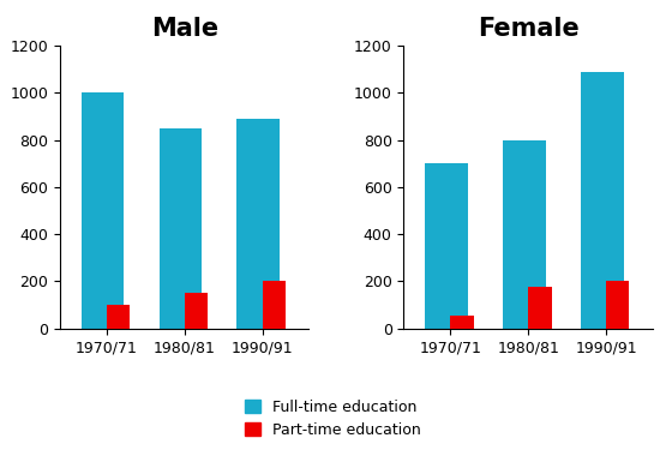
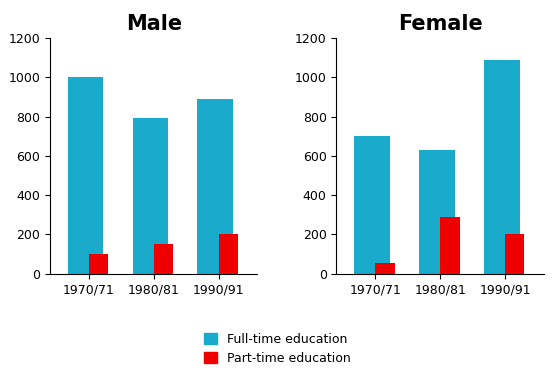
Male/Full-time education/1980/81: 850 -> 790
Female/Full-time education/1980/81: 800 -> 630
Female/Part-time education/1980/81: 180 -> 290
